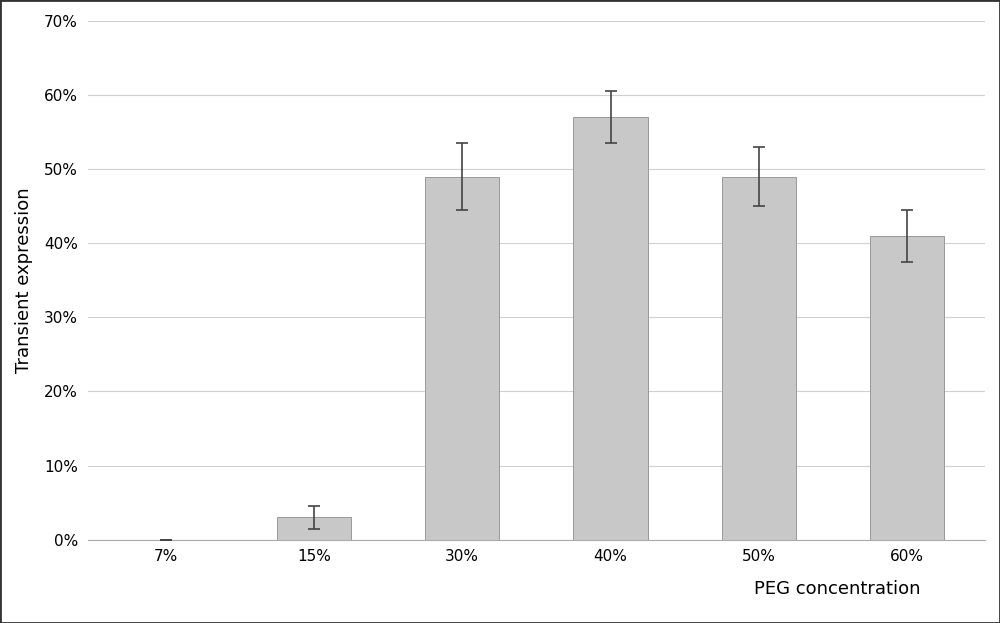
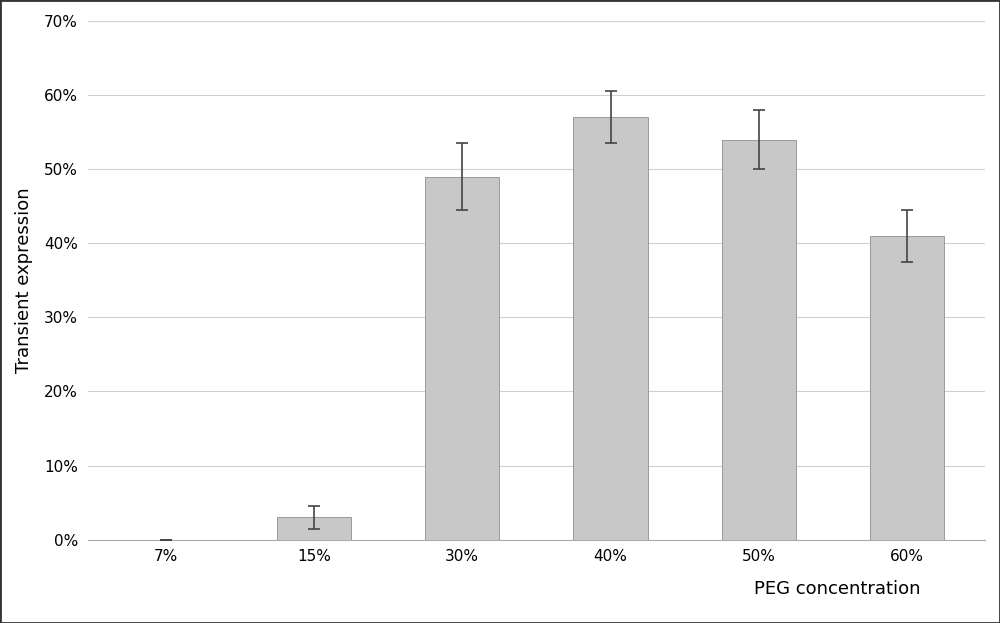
50%: 49% -> 54%
